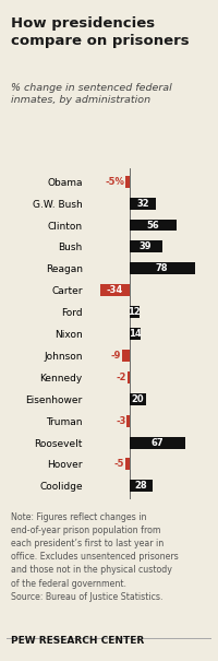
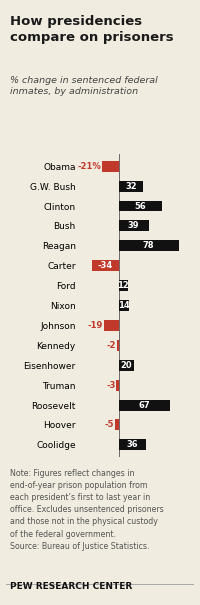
Obama: -5% -> -21%
Johnson: -9 -> -19
Coolidge: 28 -> 36
